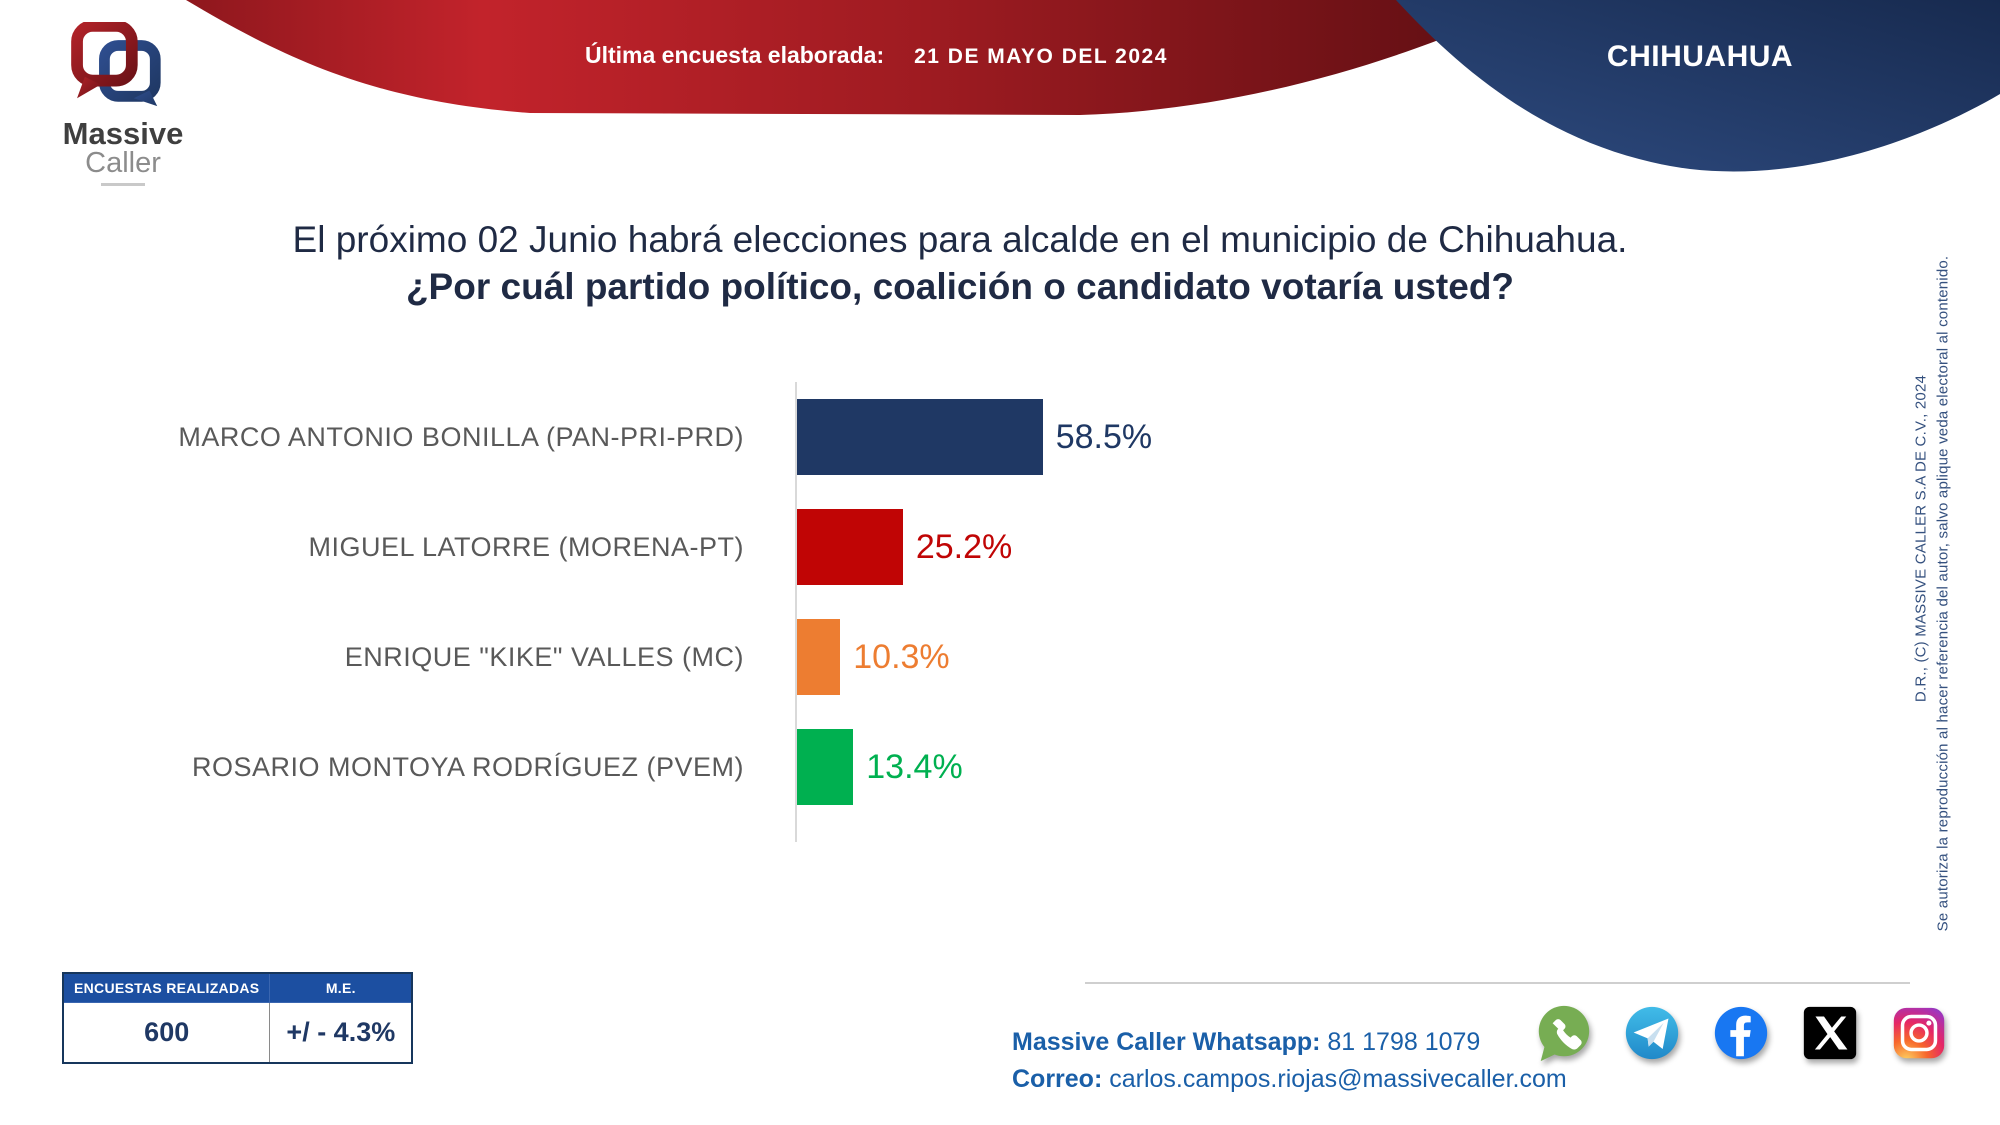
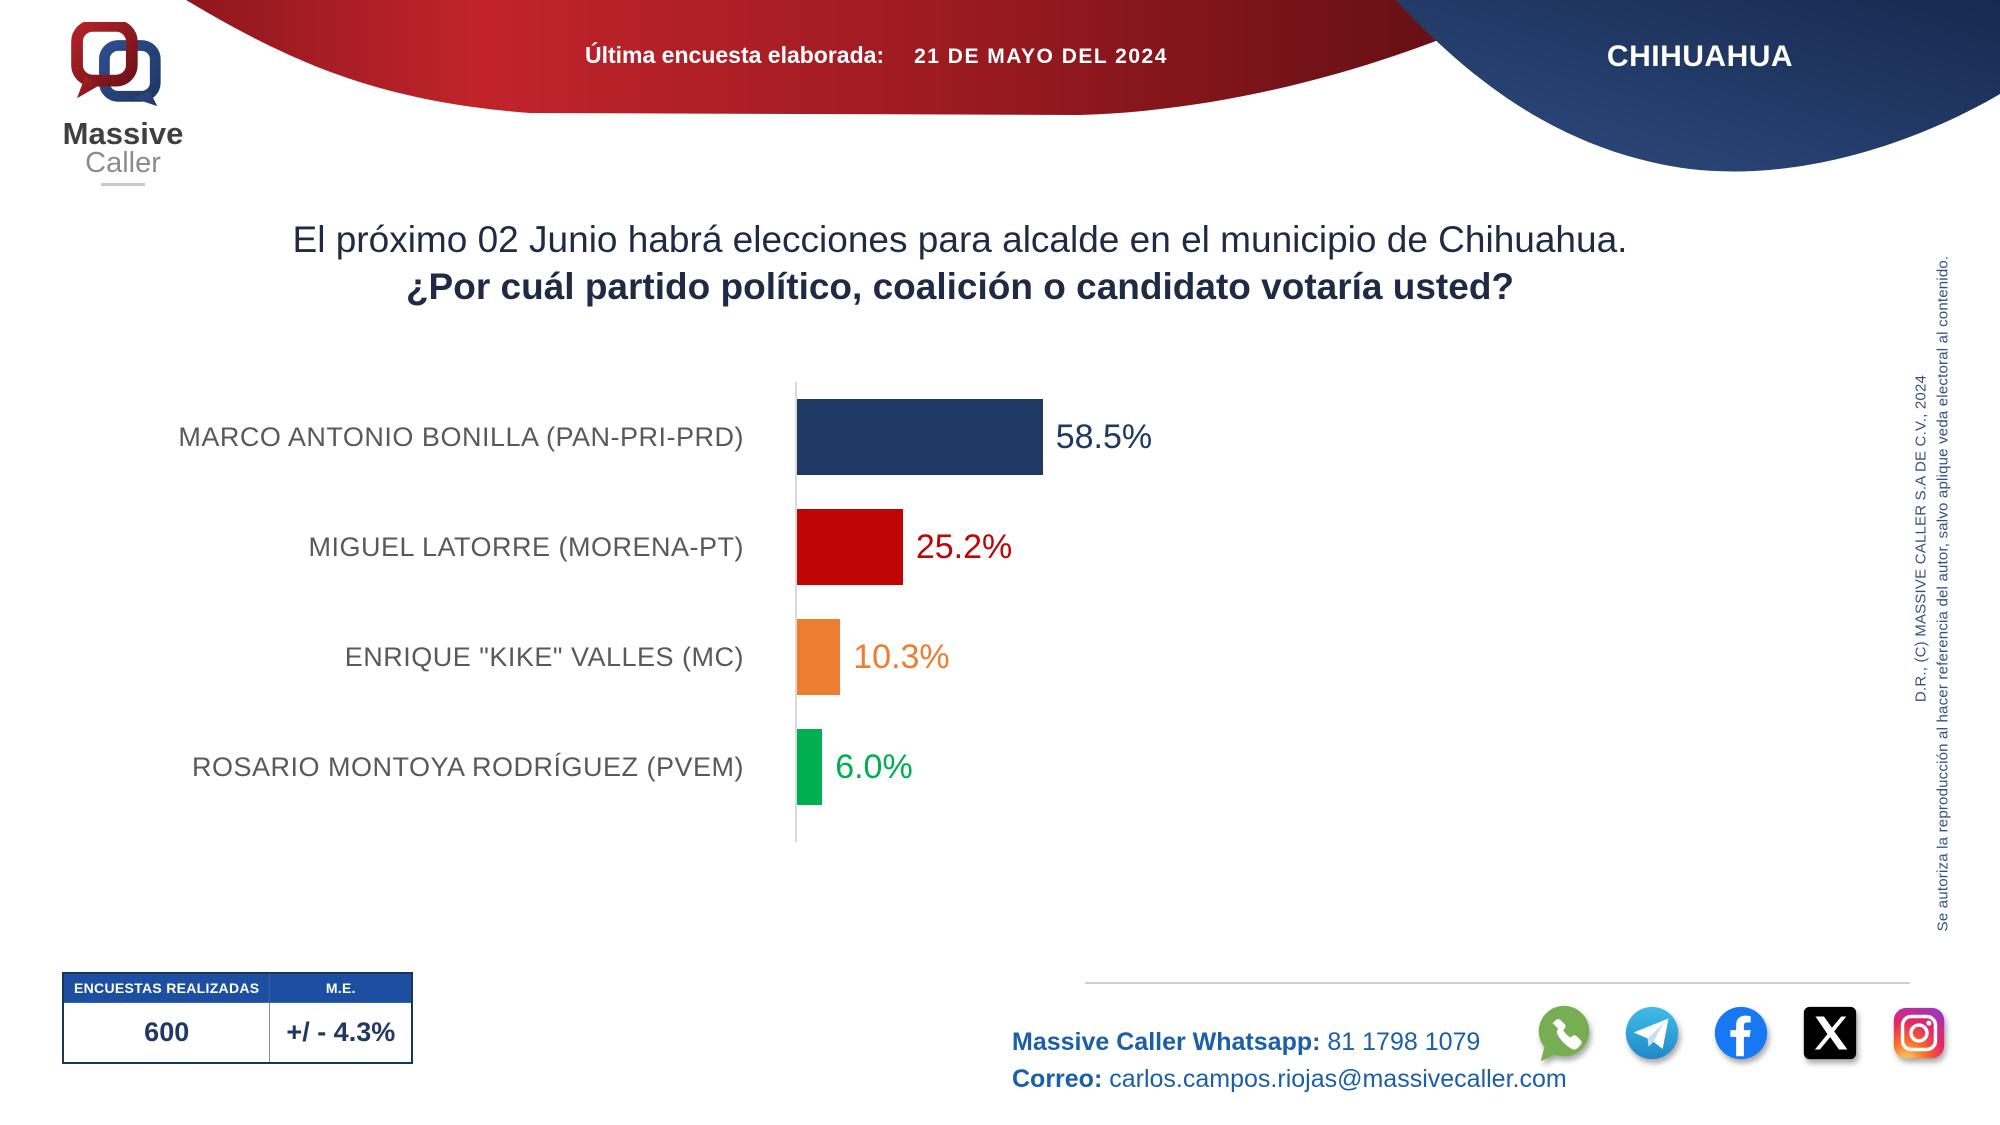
ROSARIO MONTOYA RODRÍGUEZ (PVEM): 13.4% -> 6.0%
